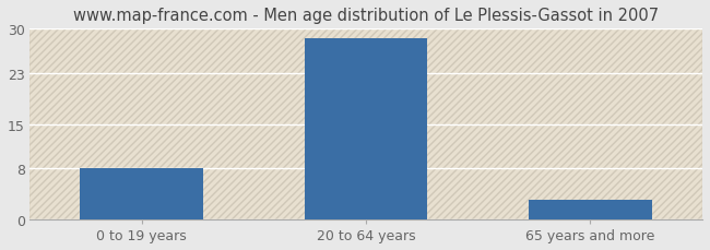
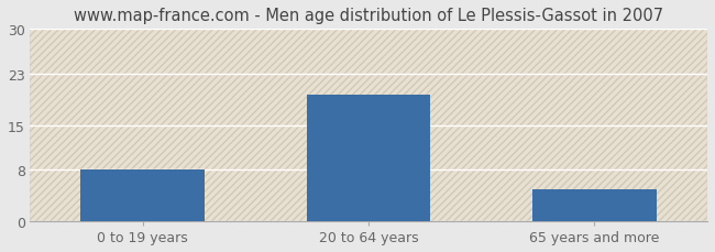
20 to 64 years: 28.5 -> 19.8
65 years and more: 3.0 -> 5.0
